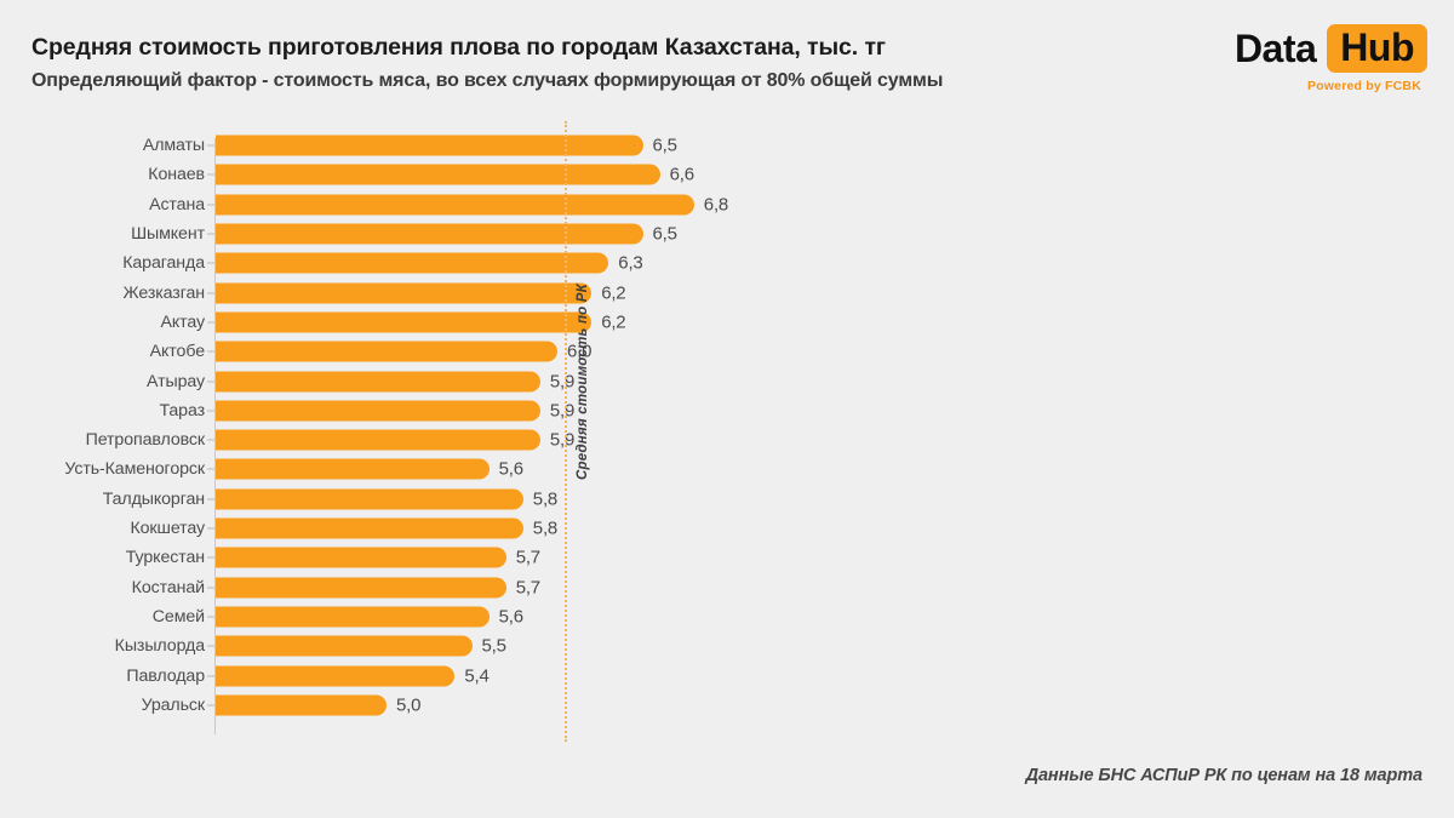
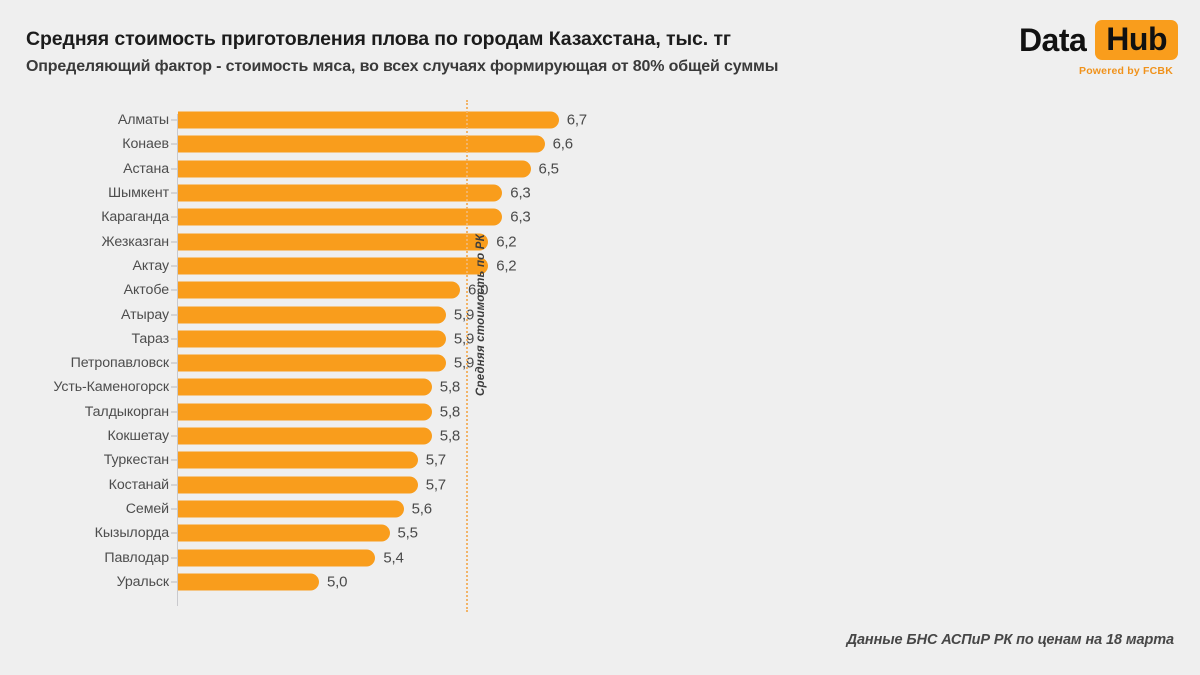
Алматы: 6,5 -> 6,7
Астана: 6,8 -> 6,5
Шымкент: 6,5 -> 6,3
Усть-Каменогорск: 5,6 -> 5,8
